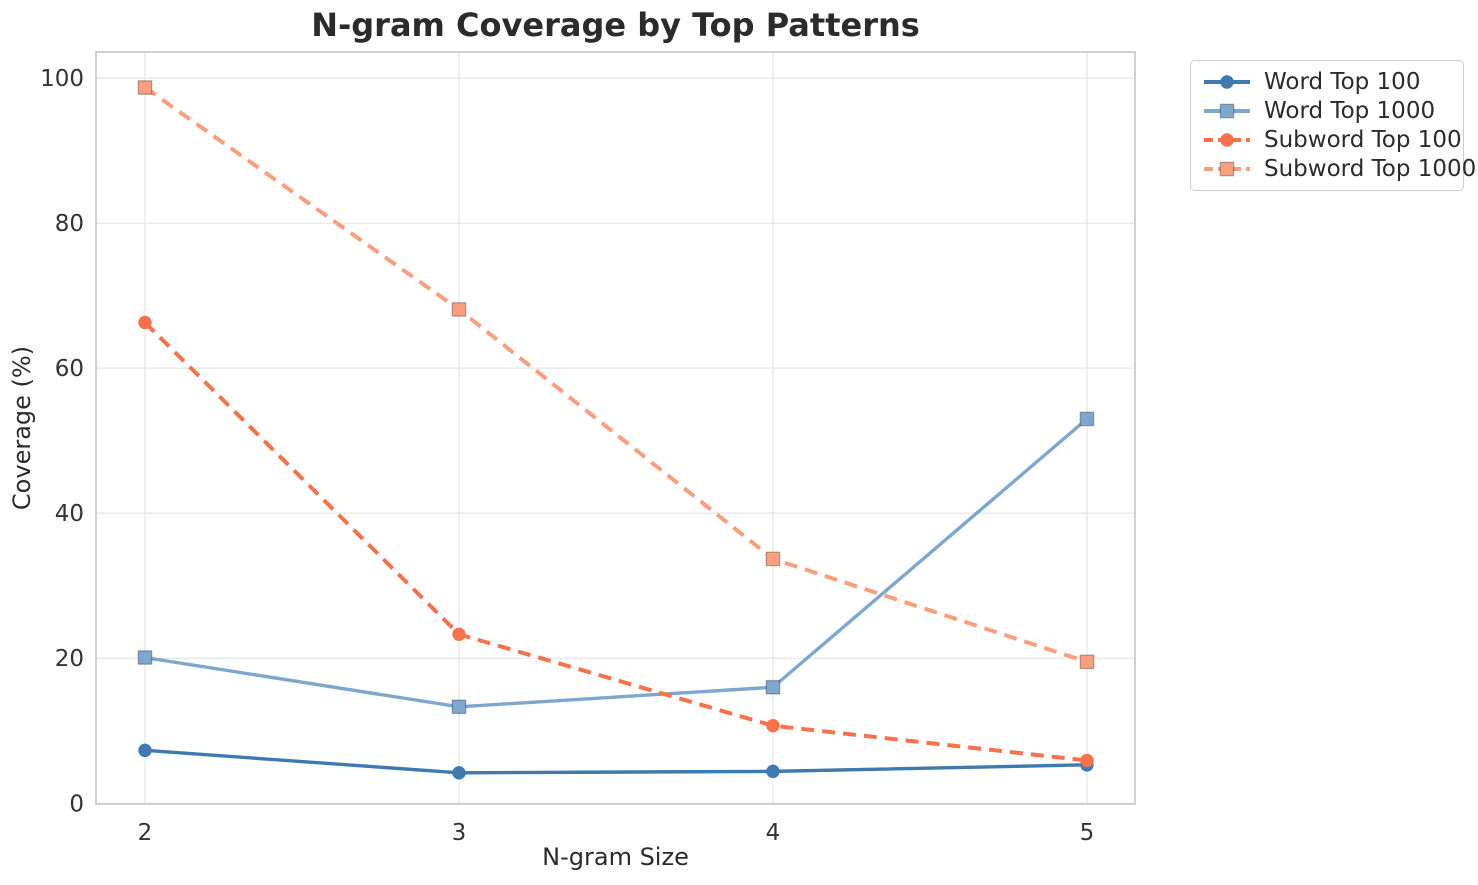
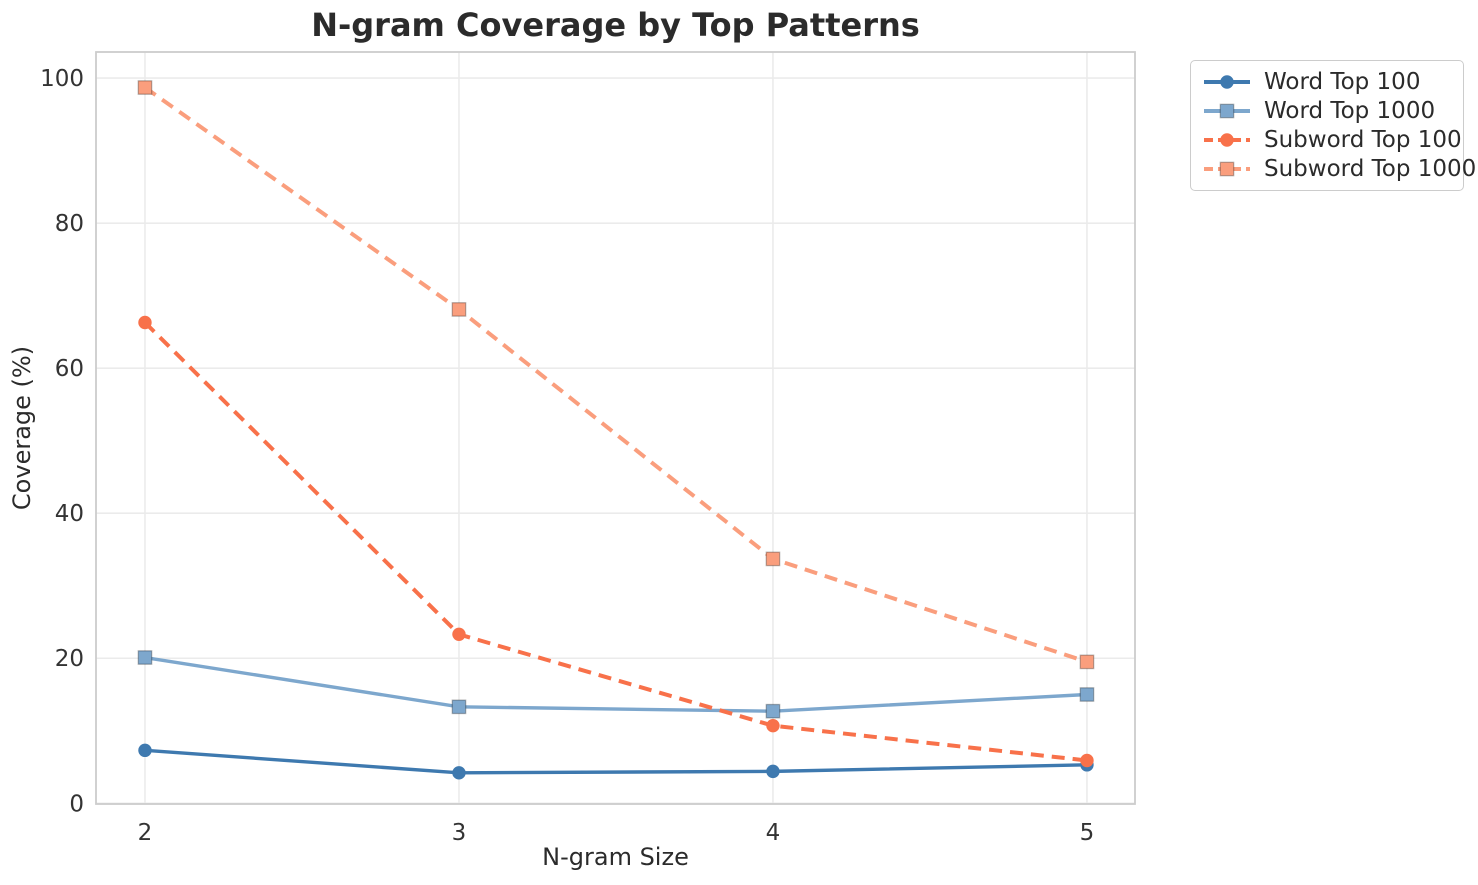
Word Top 1000/4: 16 -> 13
Word Top 1000/5: 53 -> 15
